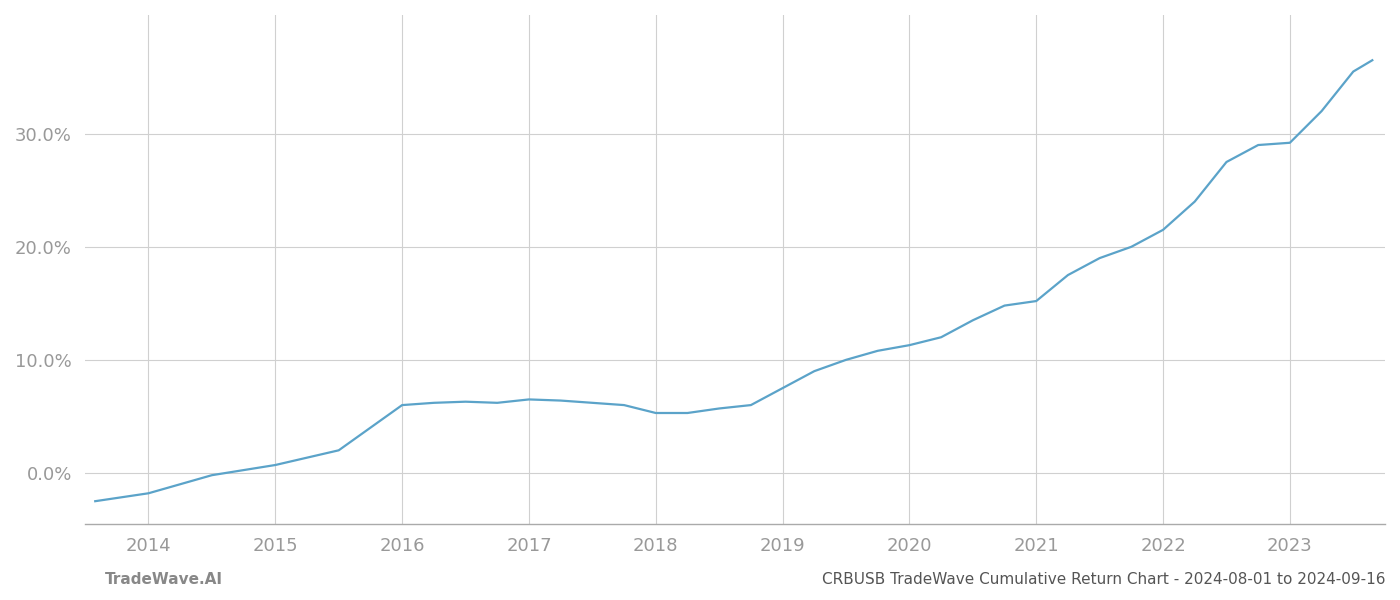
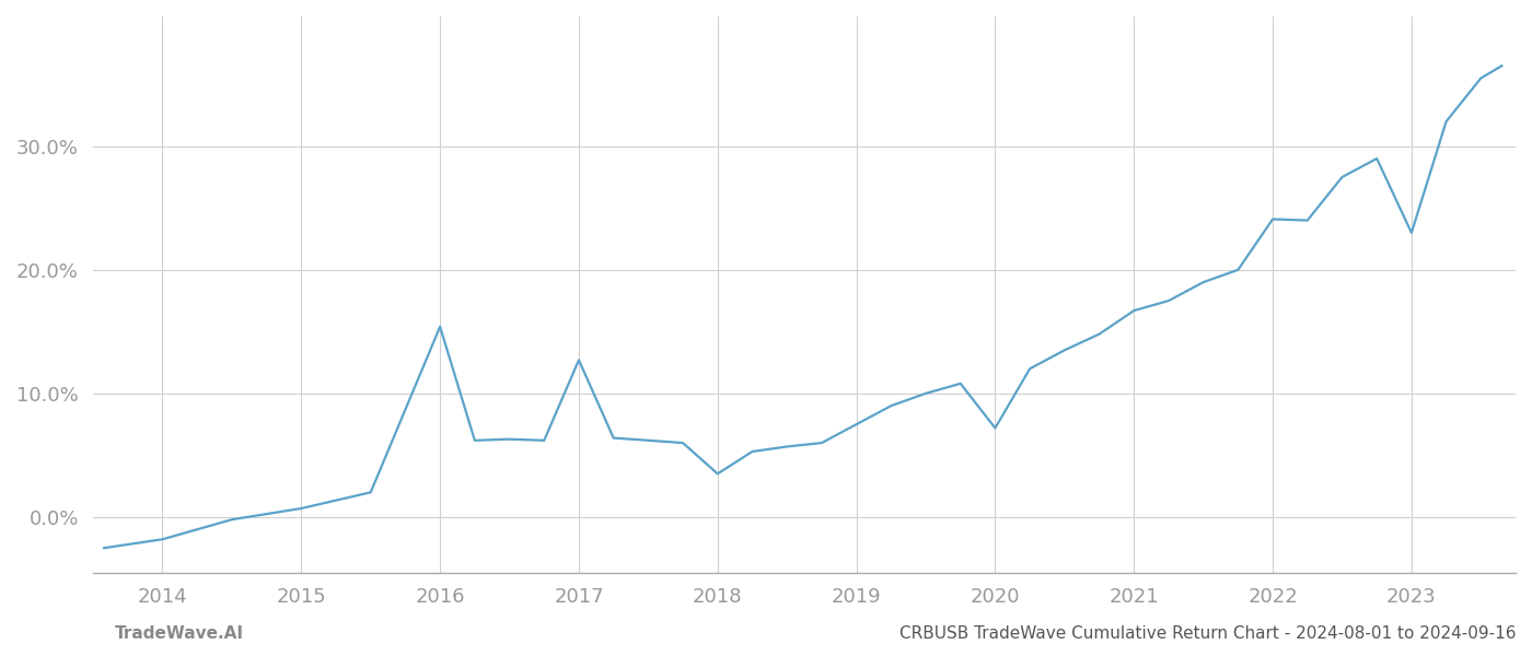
2016: 6.0% -> 15.4%
2017: 6.5% -> 12.7%
2018: 5.3% -> 3.5%
2020: 11.3% -> 7.2%
2021: 15.2% -> 16.7%
2022: 21.5% -> 24.1%
2023: 29.2% -> 23.0%
